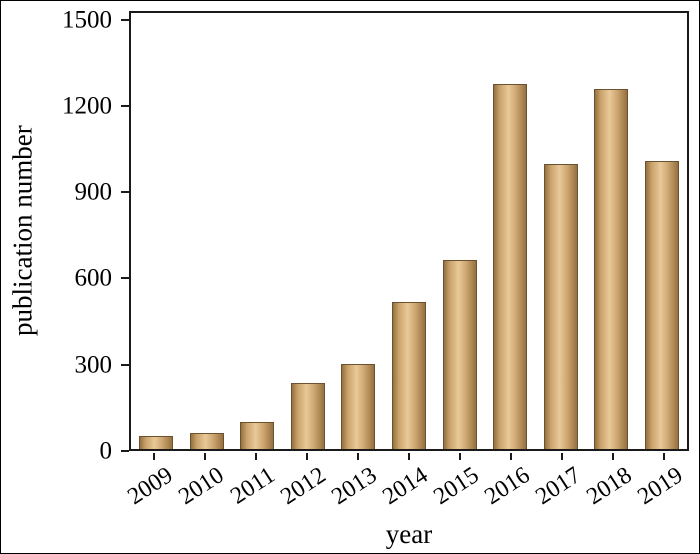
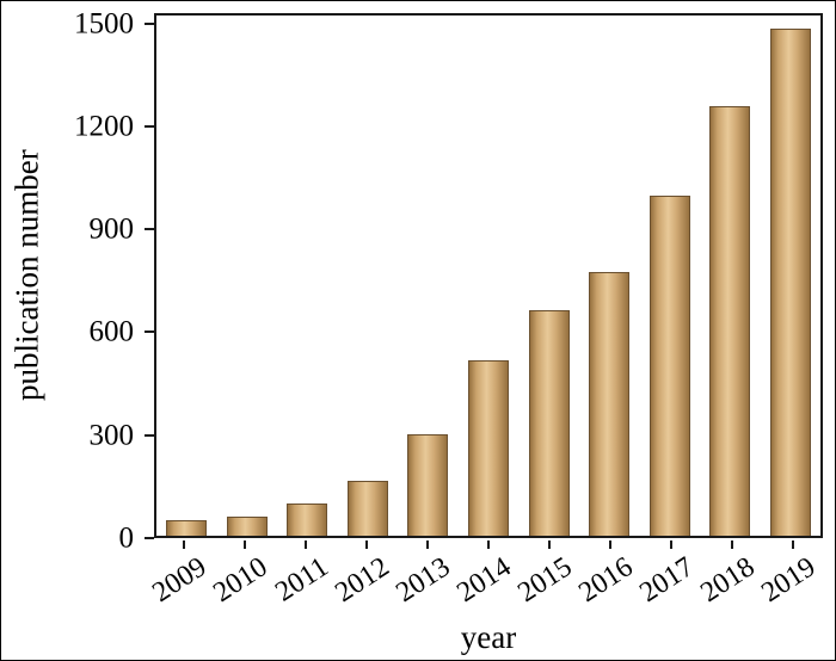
2012: 230 -> 160
2016: 1280 -> 780
2019: 1010 -> 1490
